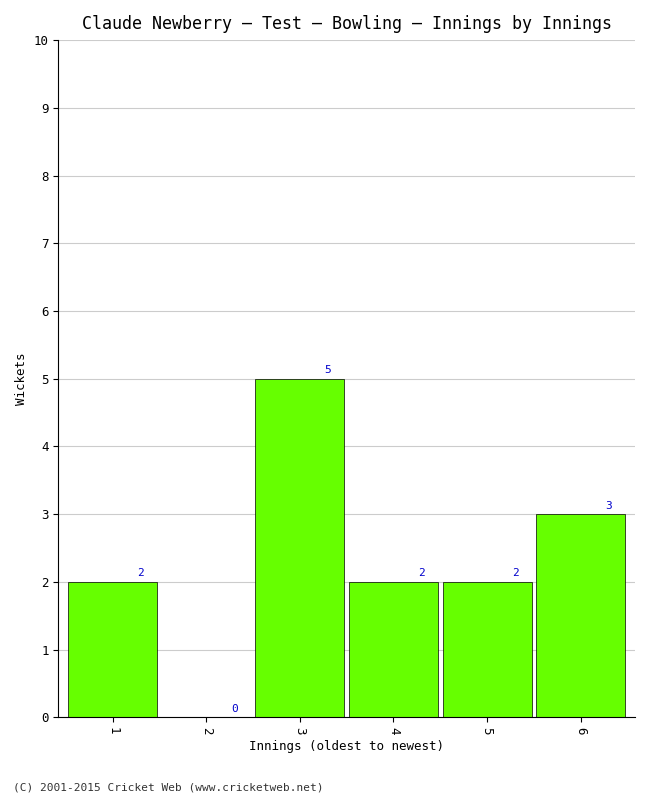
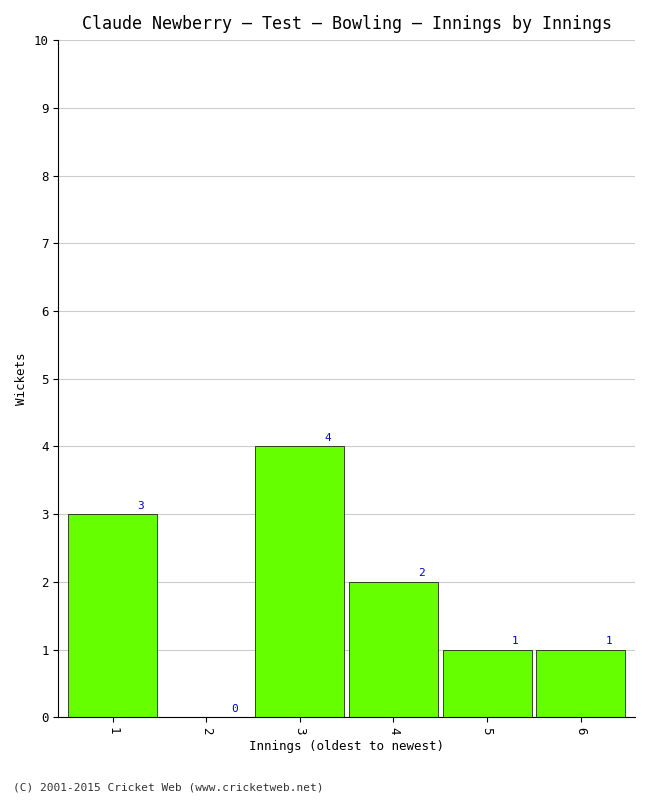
1: 2 -> 3
3: 5 -> 4
5: 2 -> 1
6: 3 -> 1
